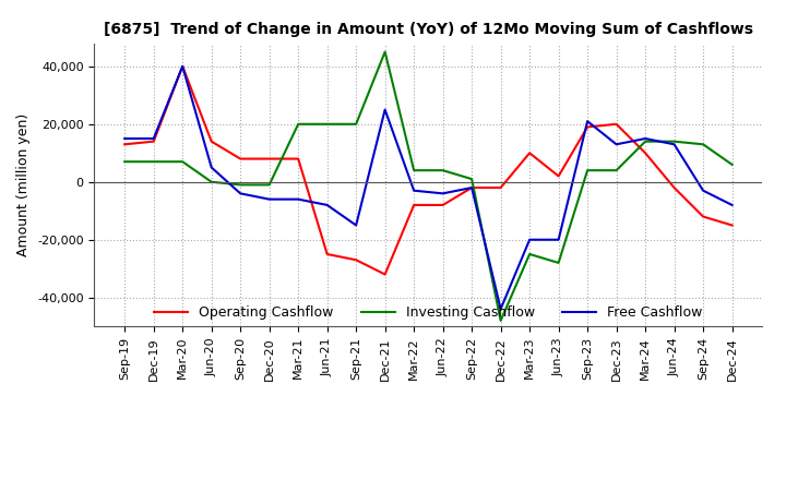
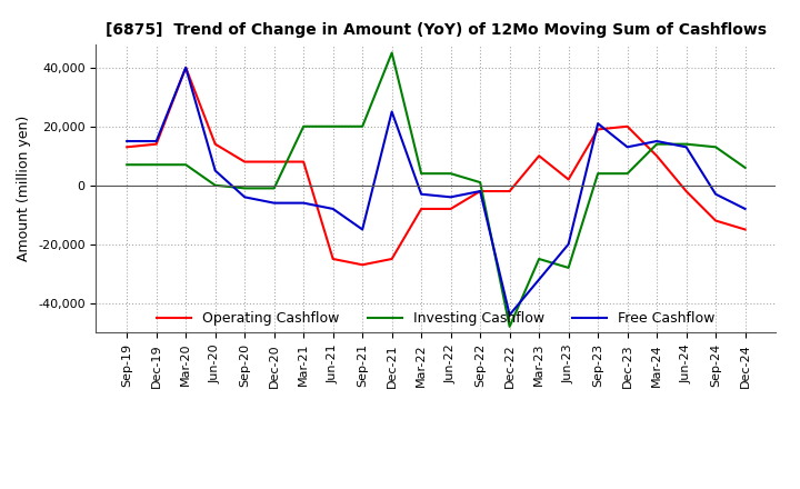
Operating Cashflow/Dec-21: -32,000 -> -25,000
Free Cashflow/Mar-23: -20,000 -> -32,000
